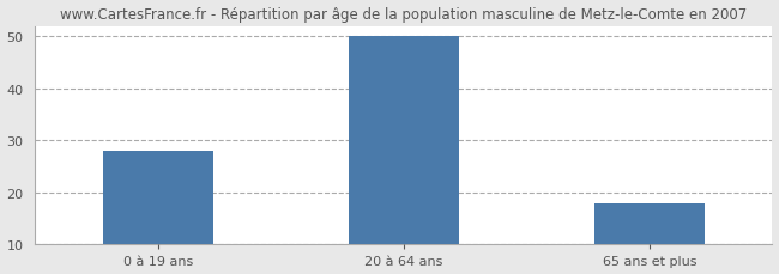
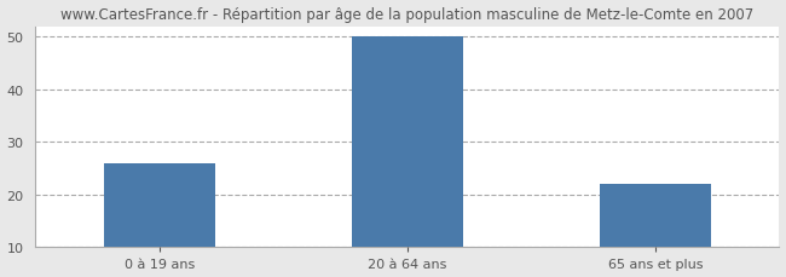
0 à 19 ans: 28 -> 26
65 ans et plus: 18 -> 22
